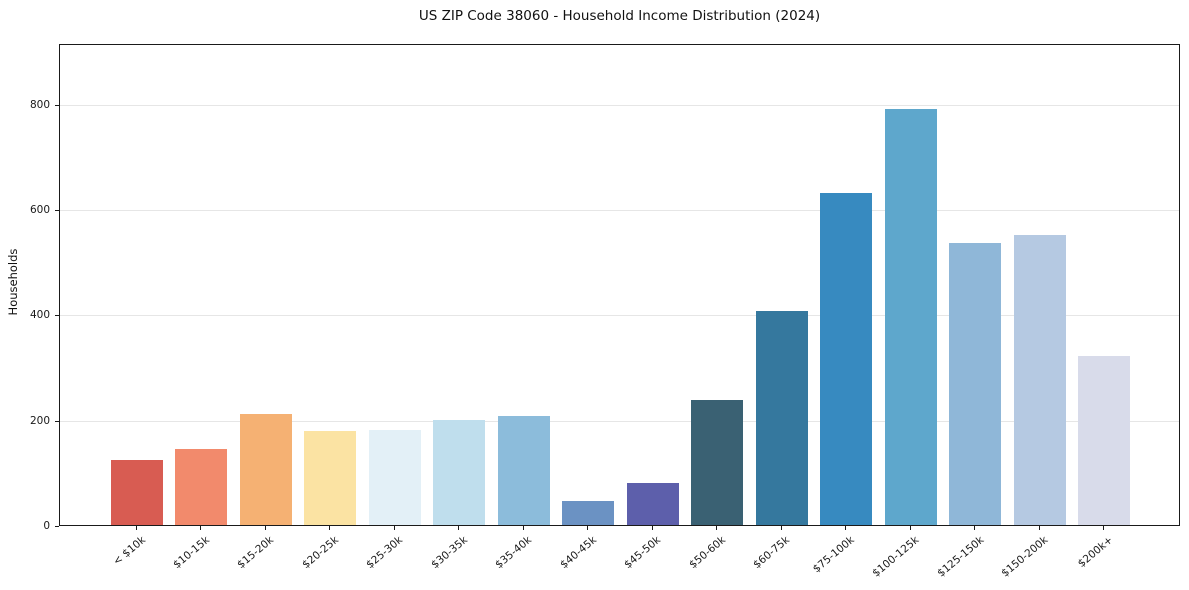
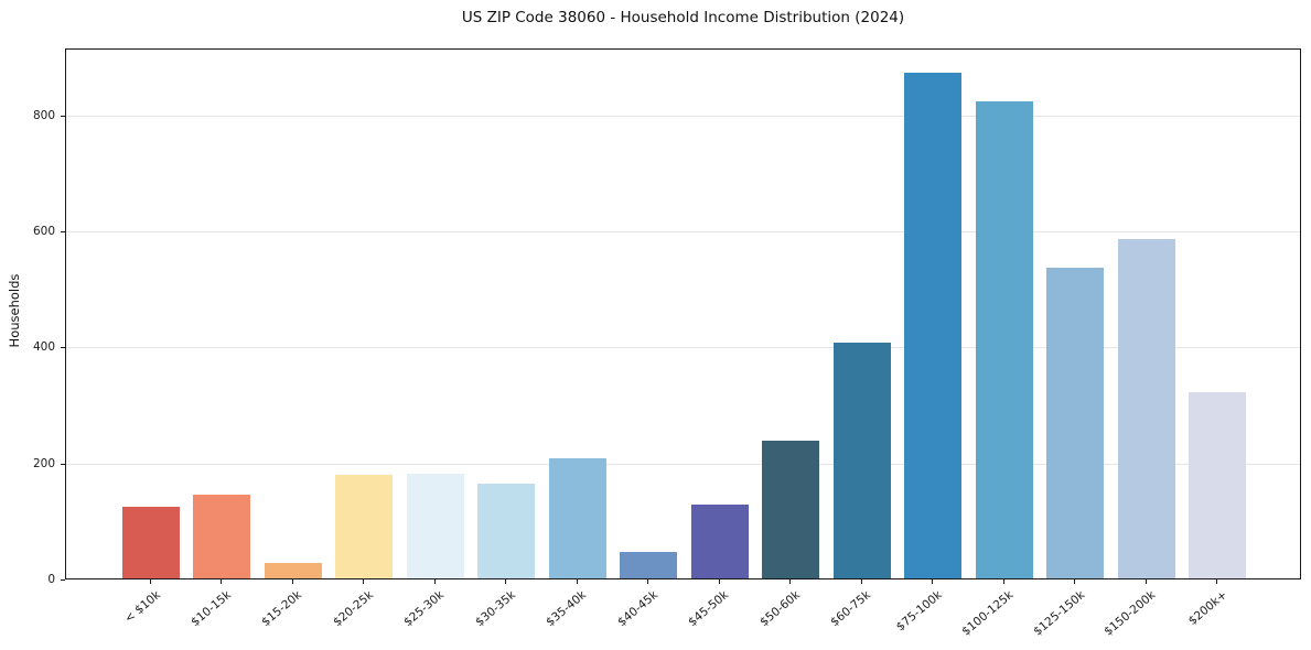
$15-20k: 210 -> 30
$30-35k: 200 -> 160
$45-50k: 80 -> 130
$75-100k: 630 -> 870
$100-125k: 790 -> 820
$150-200k: 550 -> 580
